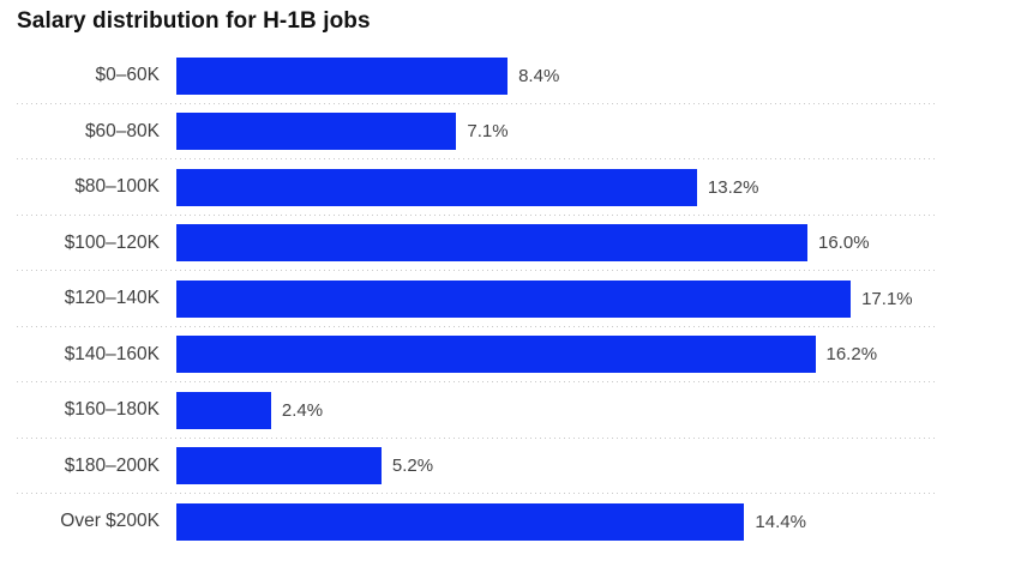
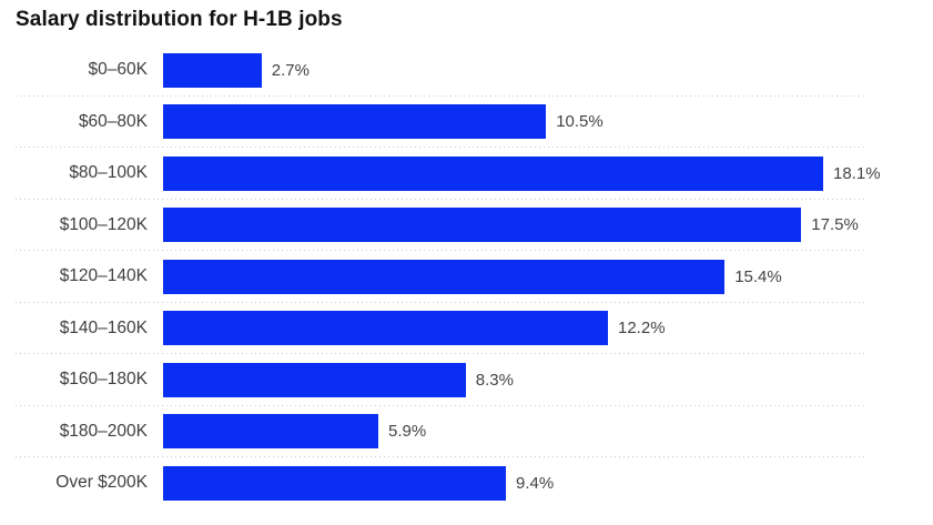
$0–60K: 8.4% -> 2.7%
$60–80K: 7.1% -> 10.5%
$80–100K: 13.2% -> 18.1%
$100–120K: 16.0% -> 17.5%
$120–140K: 17.1% -> 15.4%
$140–160K: 16.2% -> 12.2%
$160–180K: 2.4% -> 8.3%
$180–200K: 5.2% -> 5.9%
Over $200K: 14.4% -> 9.4%
